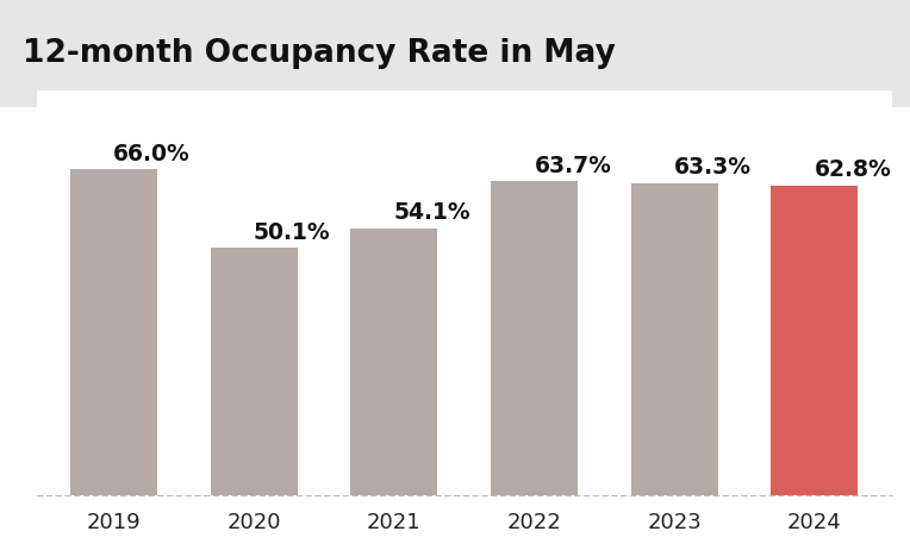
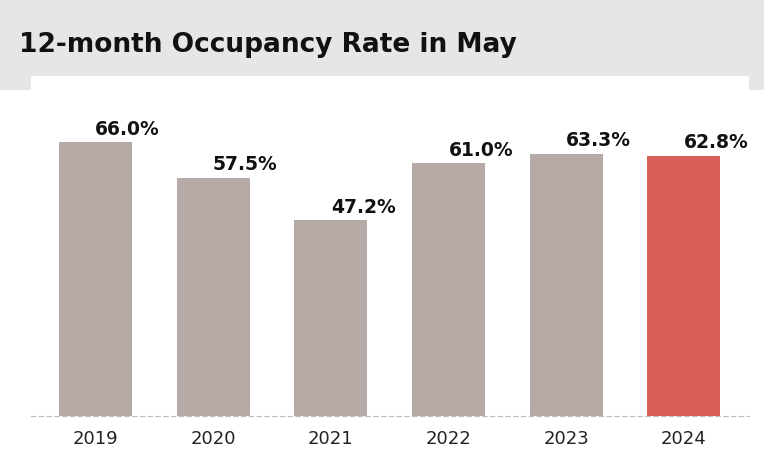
2020: 50.1% -> 57.5%
2021: 54.1% -> 47.2%
2022: 63.7% -> 61.0%
